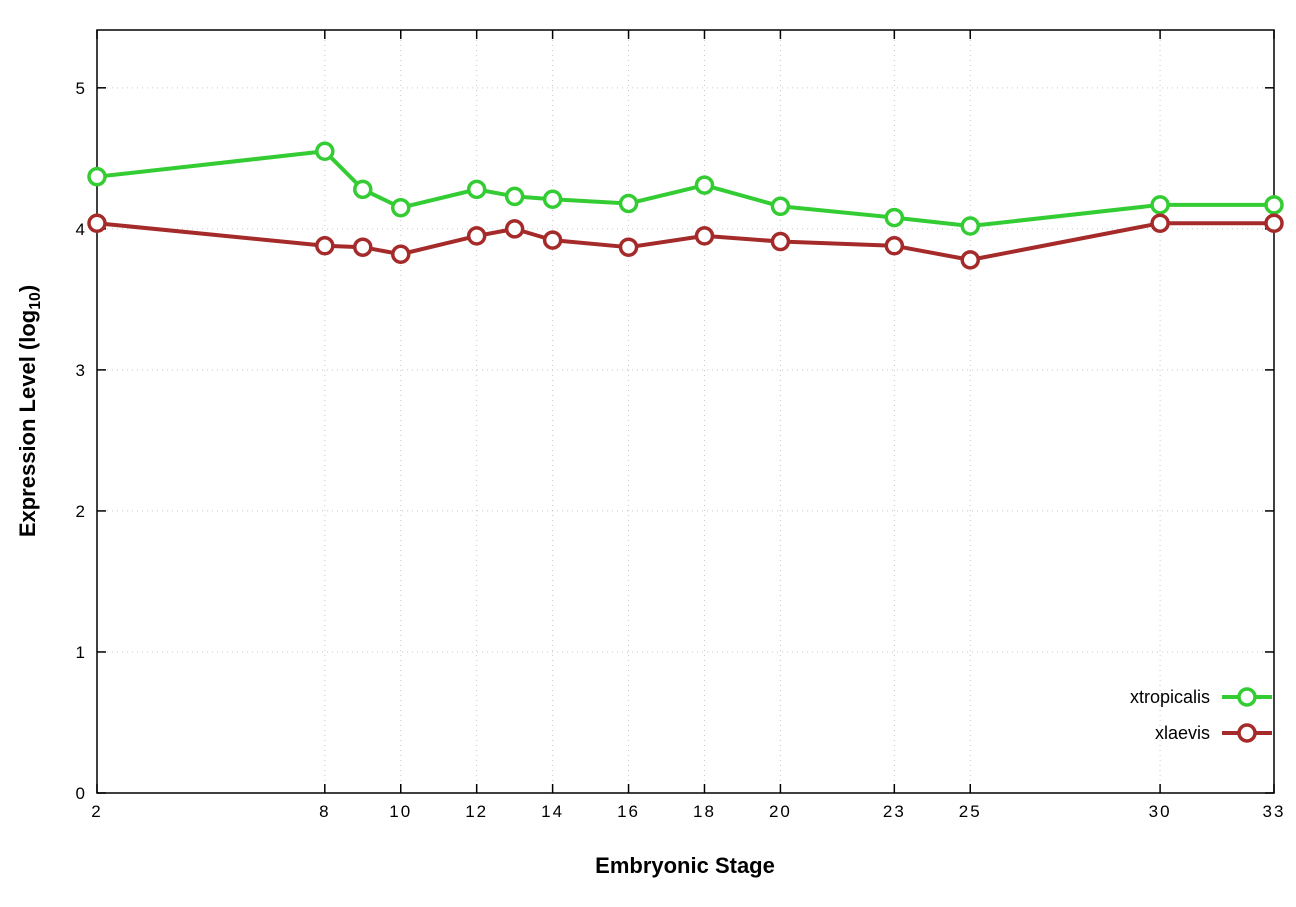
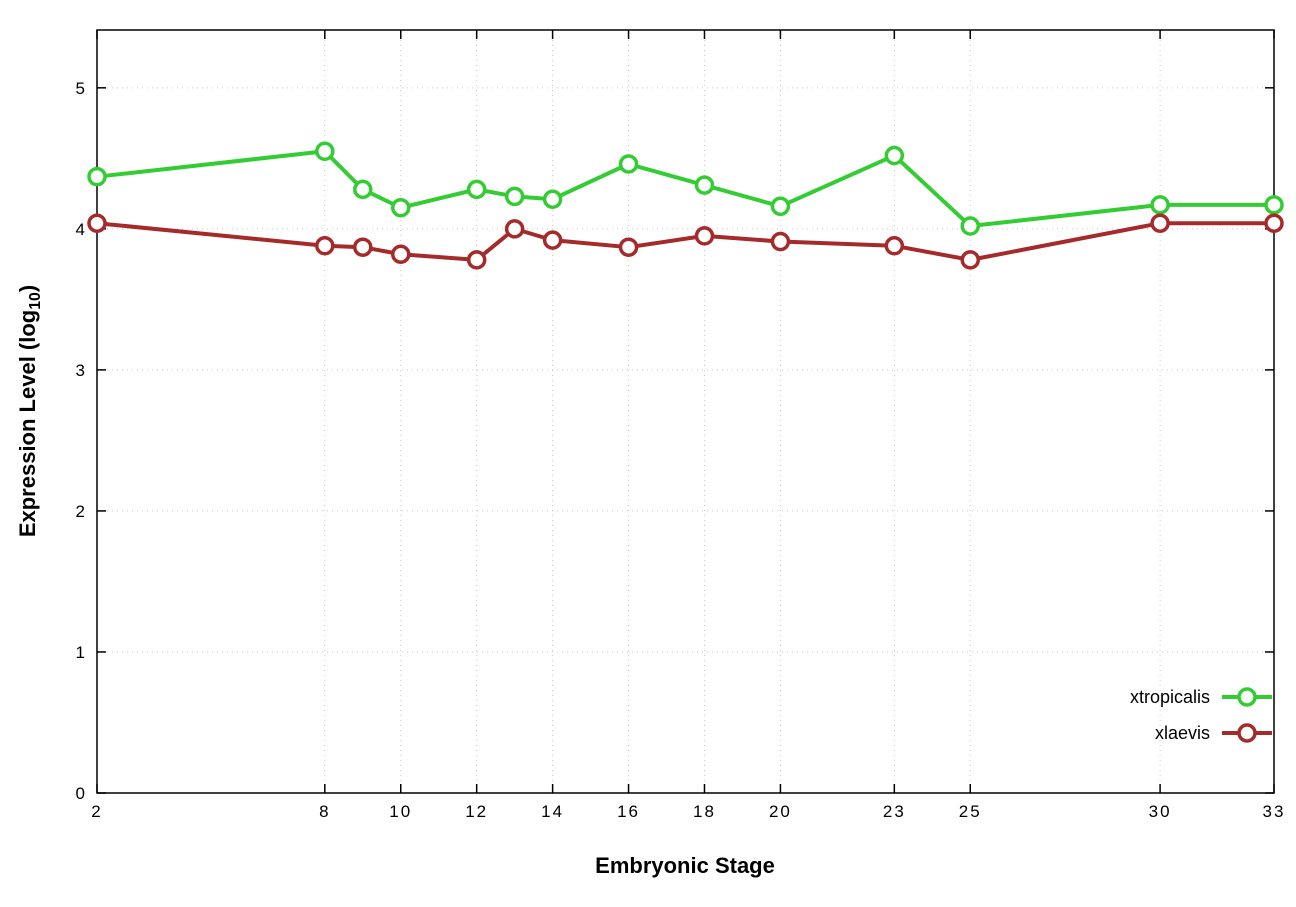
xlaevis/12: 3.95 -> 3.78
xtropicalis/16: 4.18 -> 4.46
xtropicalis/23: 4.08 -> 4.52
